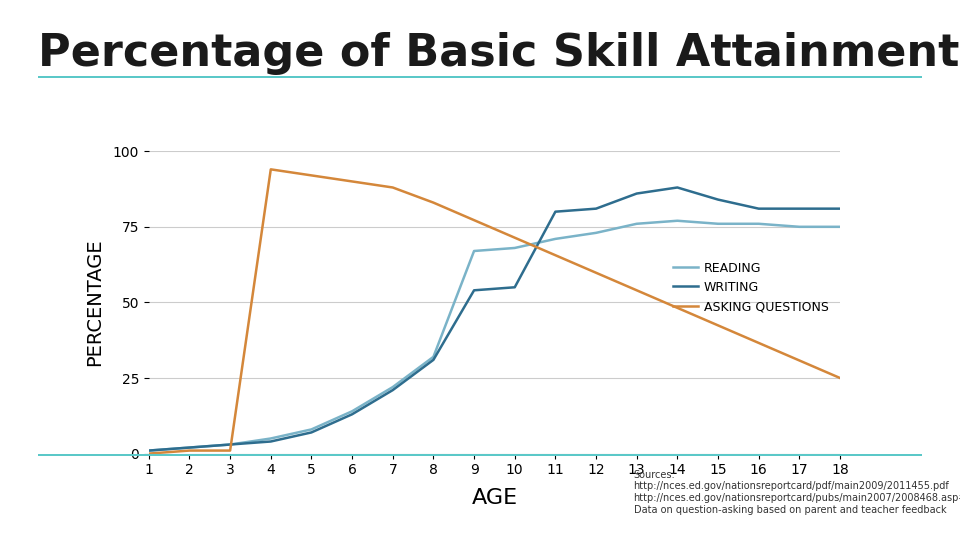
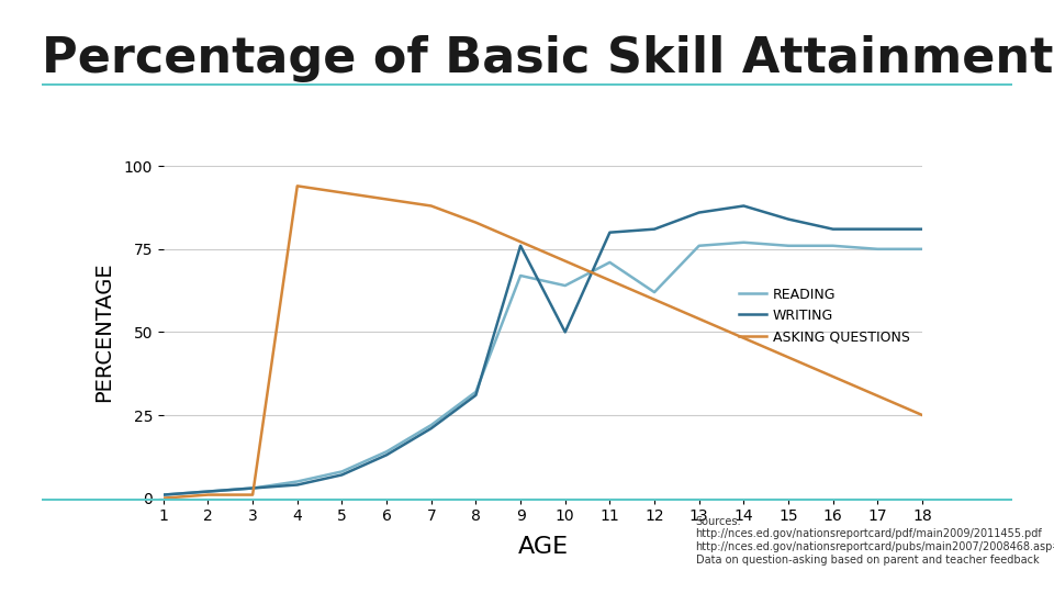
WRITING/9: 54 -> 76
READING/10: 68 -> 64
WRITING/10: 55 -> 50
READING/12: 73 -> 62
